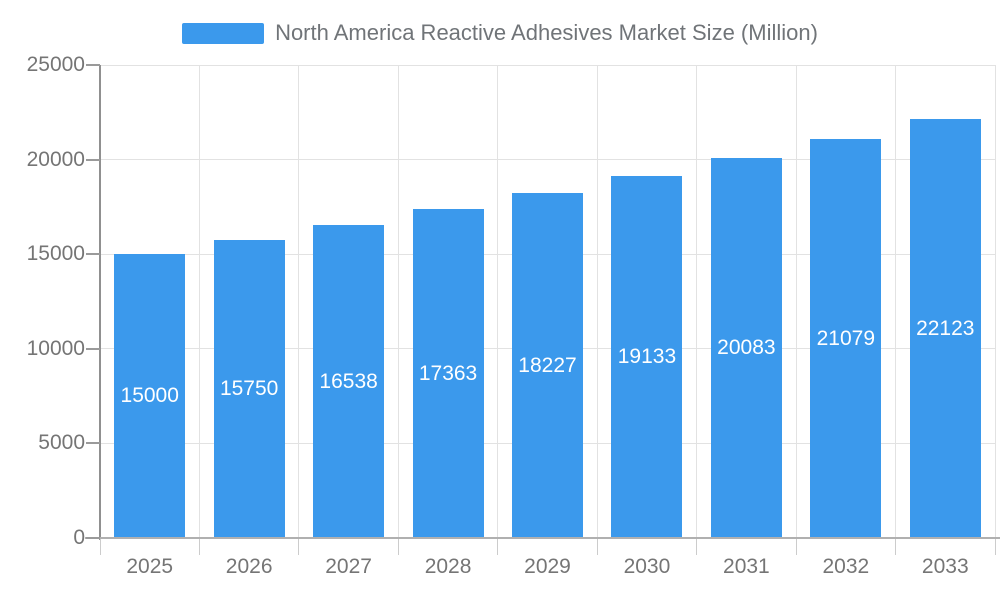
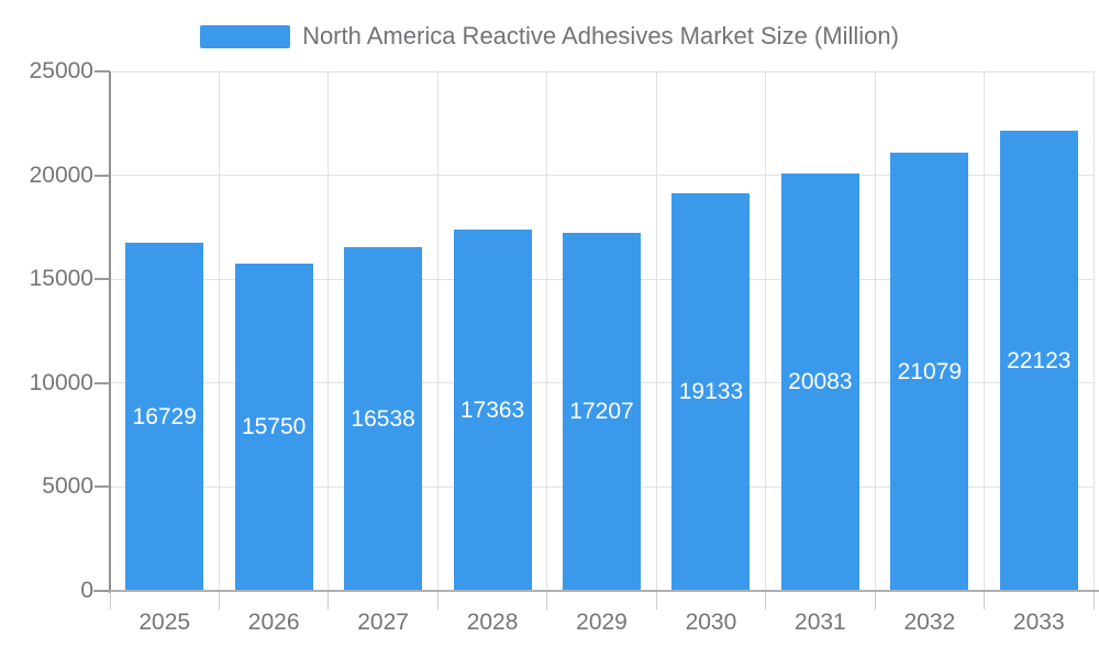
2025: 15000 -> 16729
2029: 18227 -> 17207
